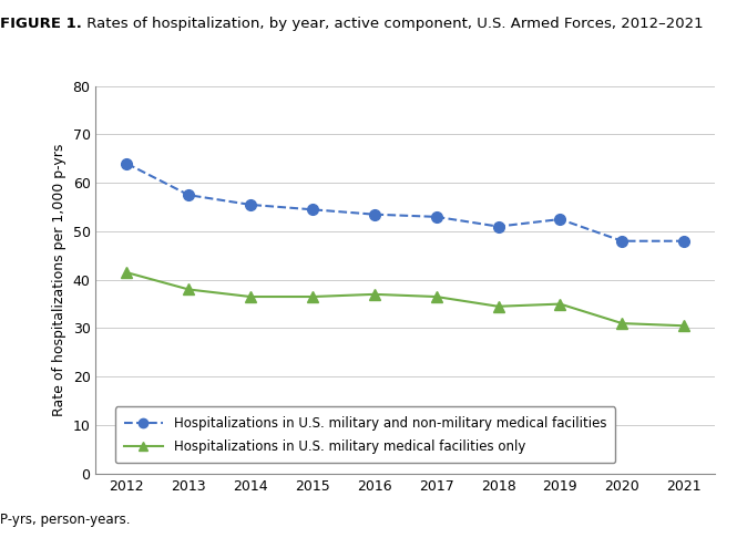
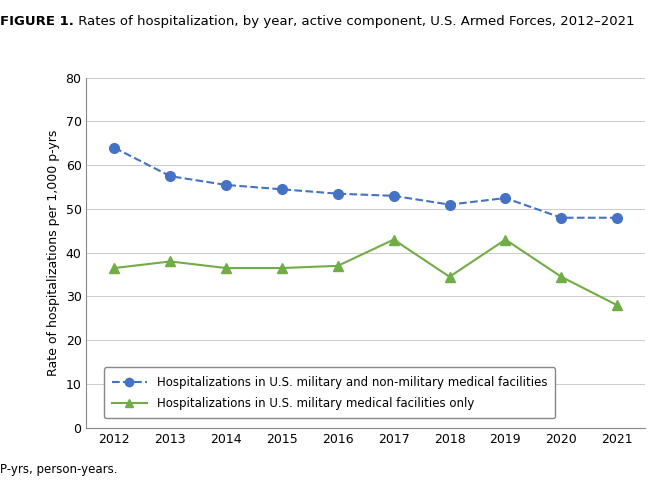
Hospitalizations in U.S. military medical facilities only/2012: 41.5 -> 36.5
Hospitalizations in U.S. military medical facilities only/2017: 36.5 -> 43.0
Hospitalizations in U.S. military medical facilities only/2019: 35.0 -> 43.0
Hospitalizations in U.S. military medical facilities only/2020: 31.0 -> 34.5
Hospitalizations in U.S. military medical facilities only/2021: 30.5 -> 28.0
